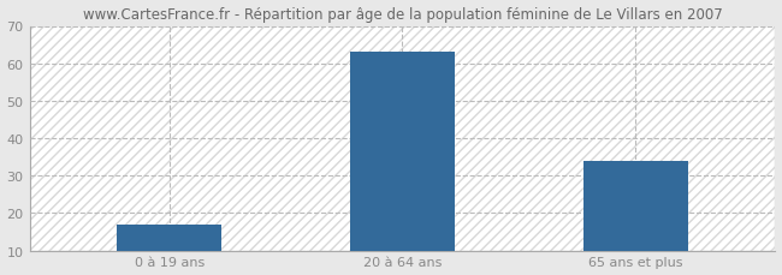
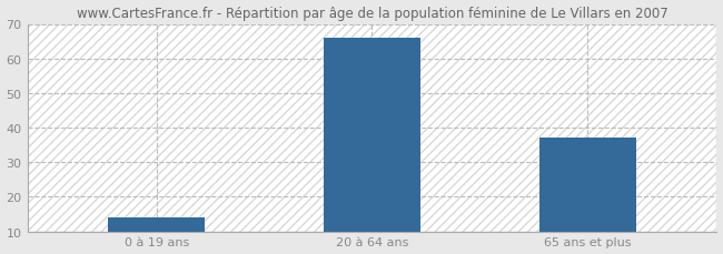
0 à 19 ans: 17 -> 14
20 à 64 ans: 63 -> 66
65 ans et plus: 34 -> 37
